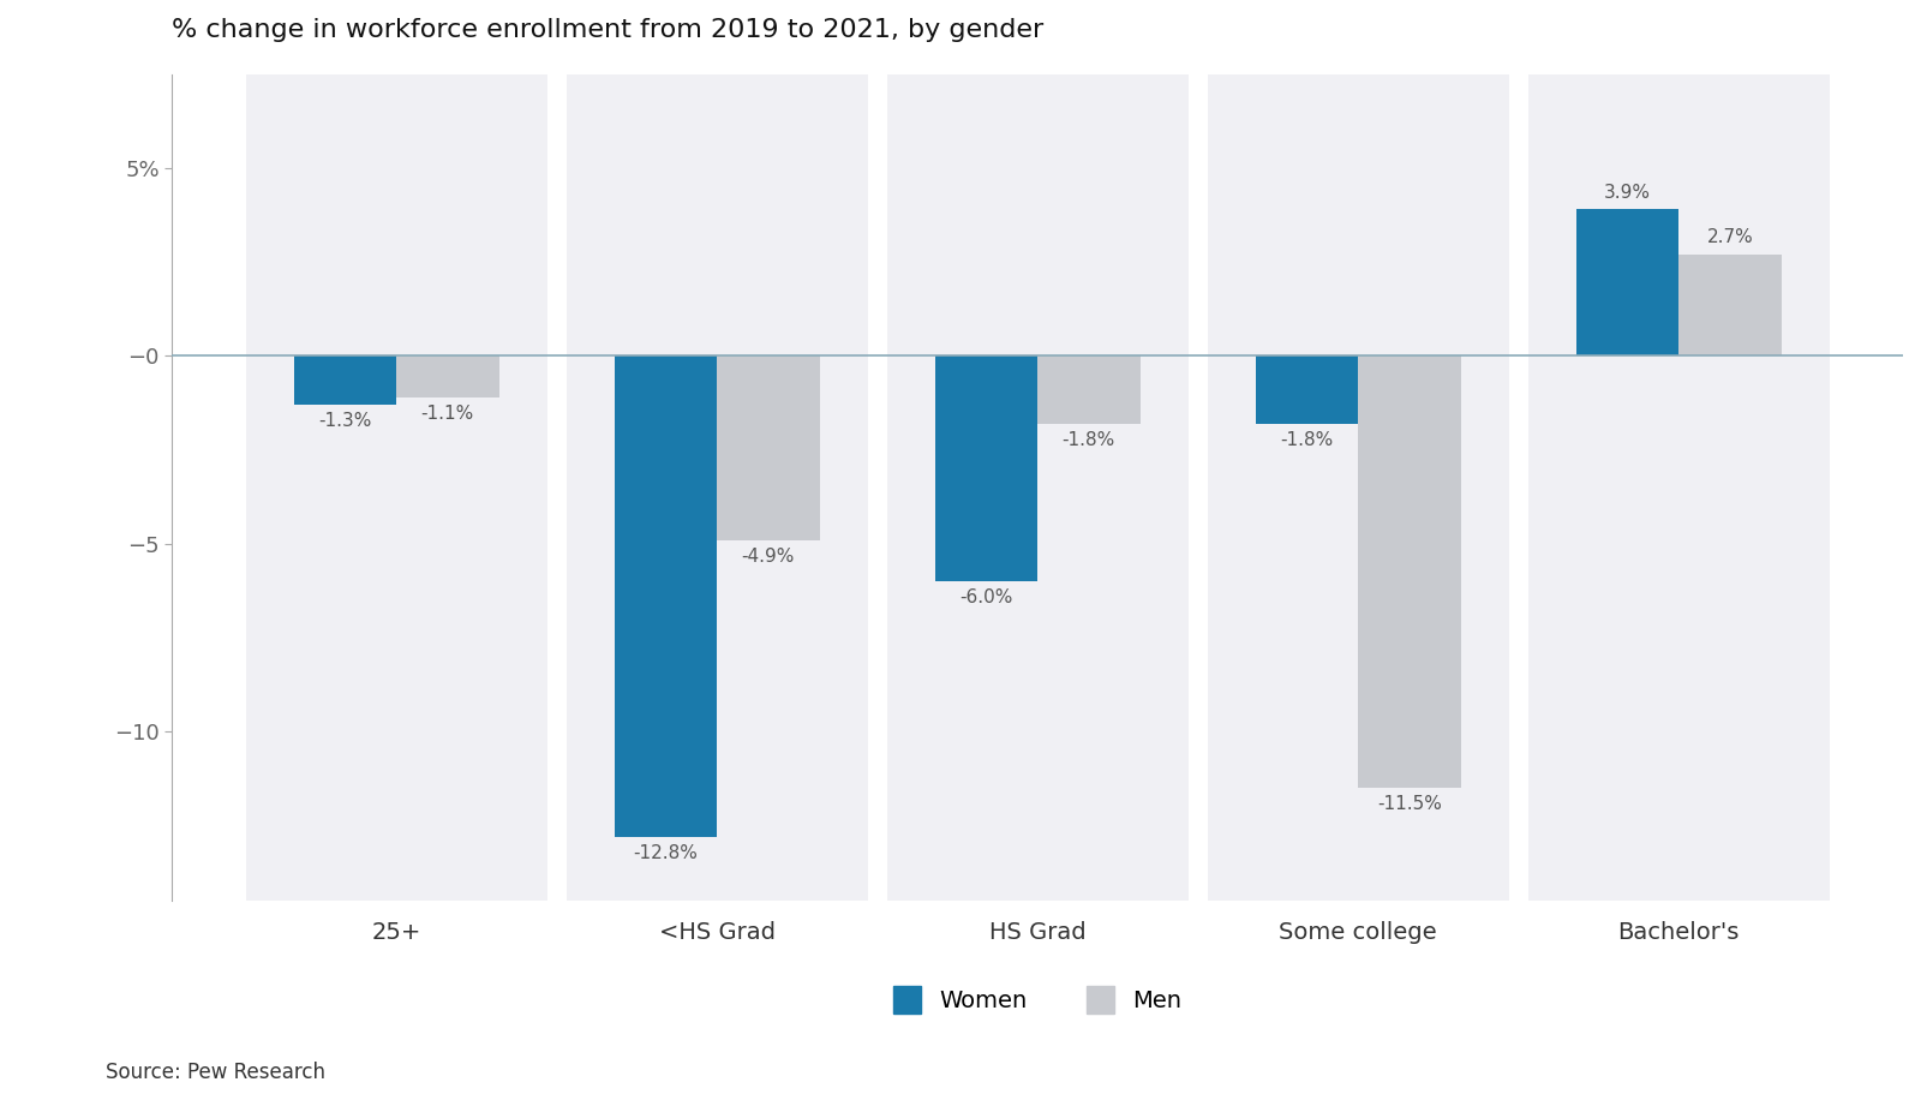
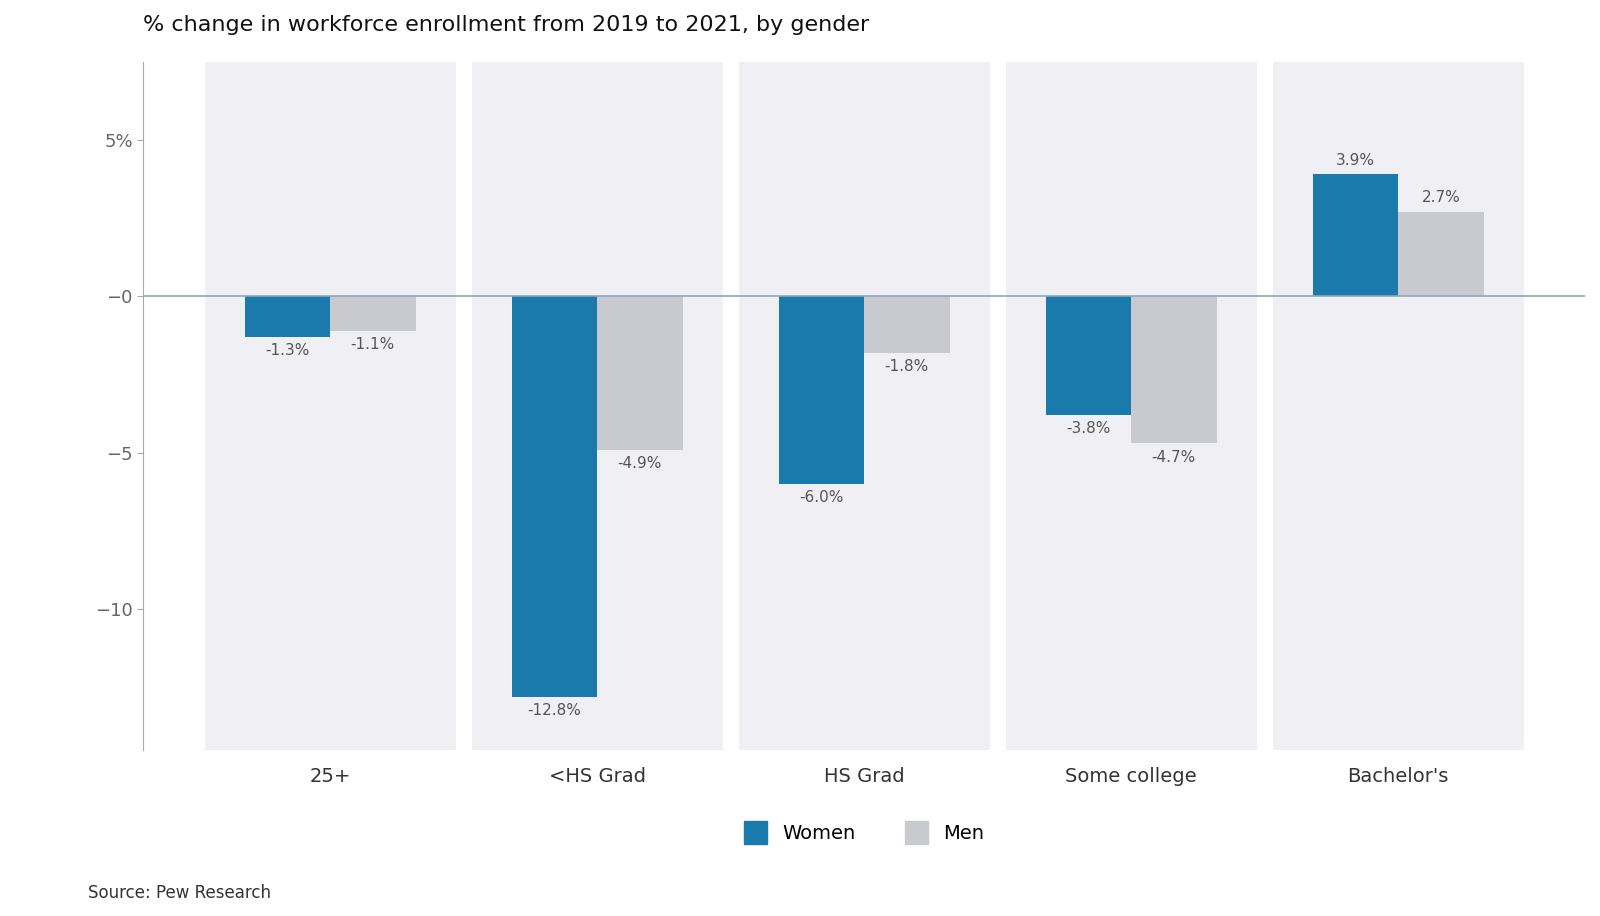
Women/Some college: -1.8% -> -3.8%
Men/Some college: -11.5% -> -4.7%
